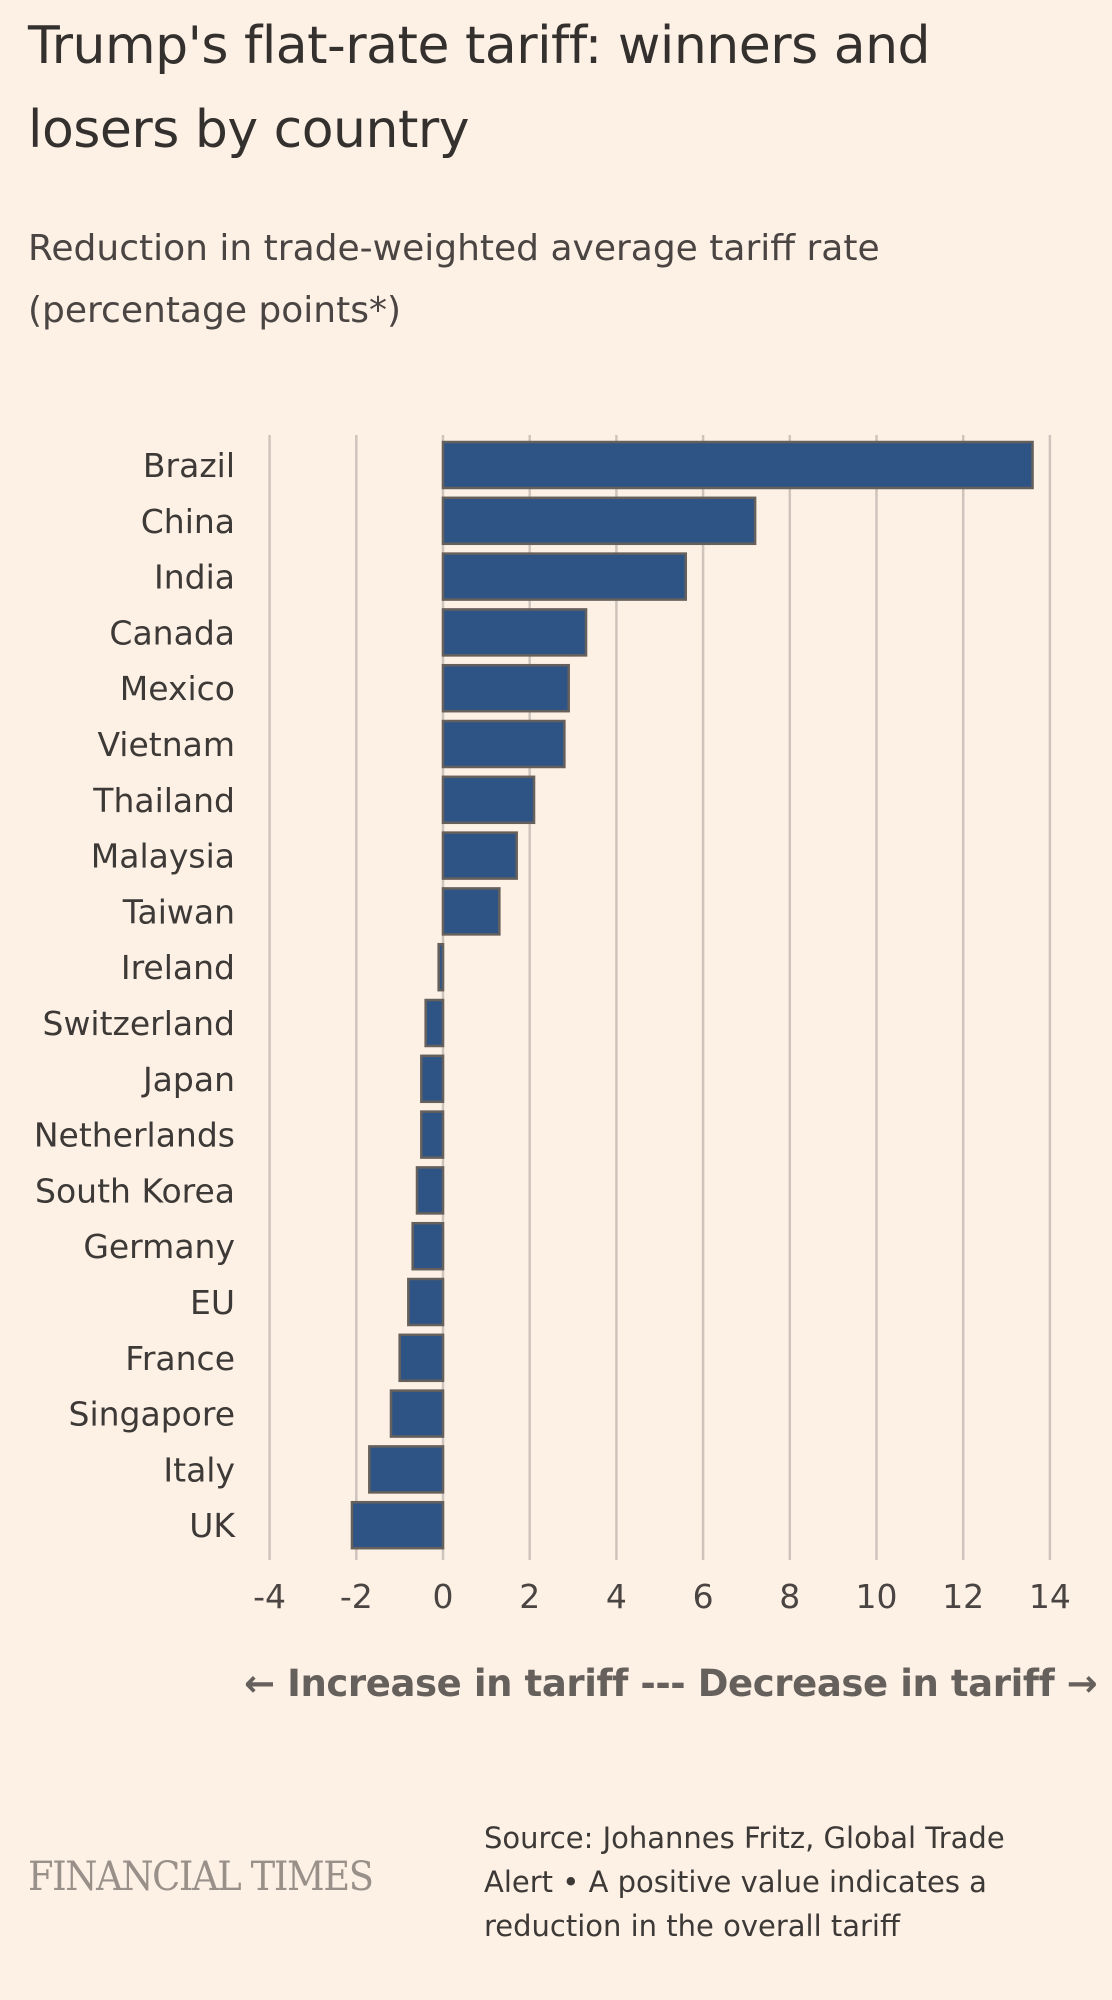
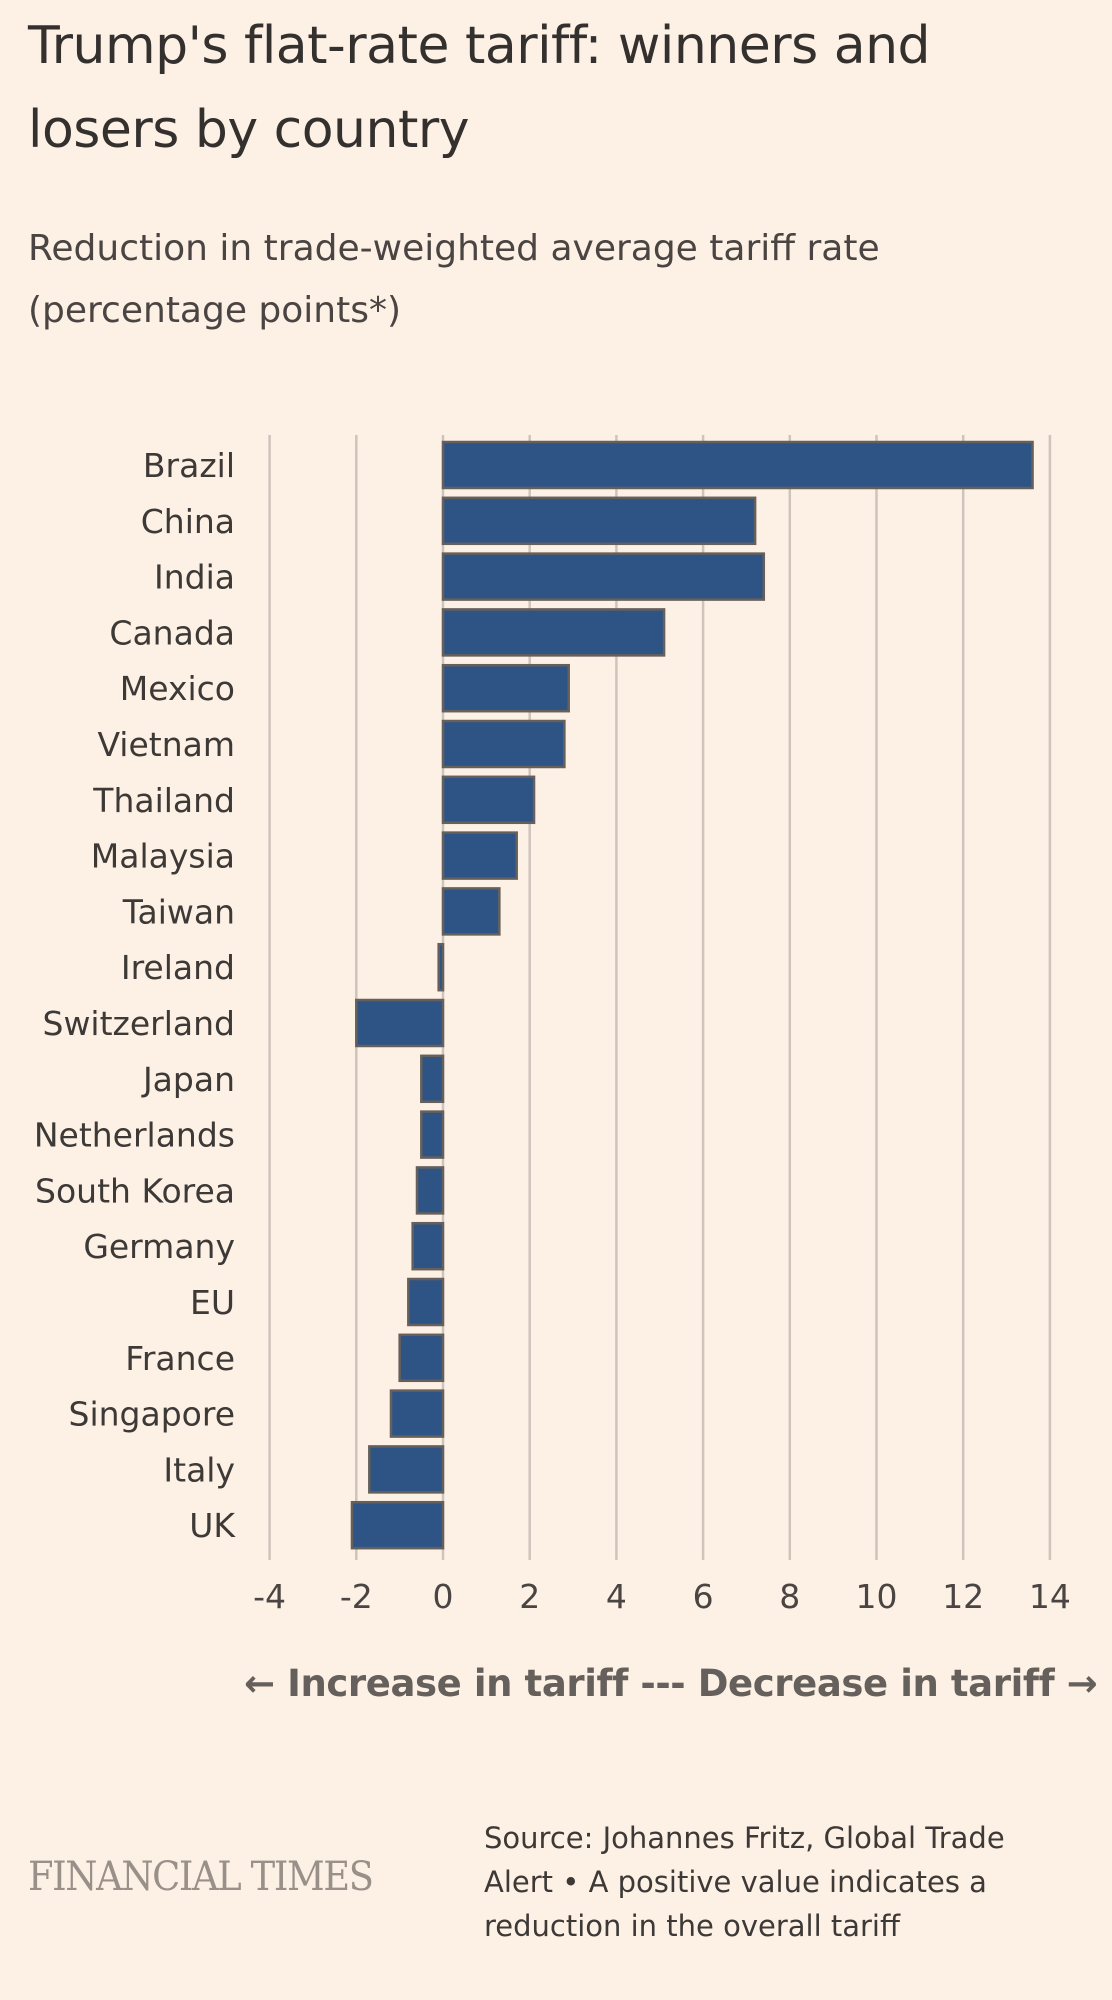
India: 5.6 -> 7.4
Canada: 3.3 -> 5.1
Switzerland: -0.4 -> -2.0
